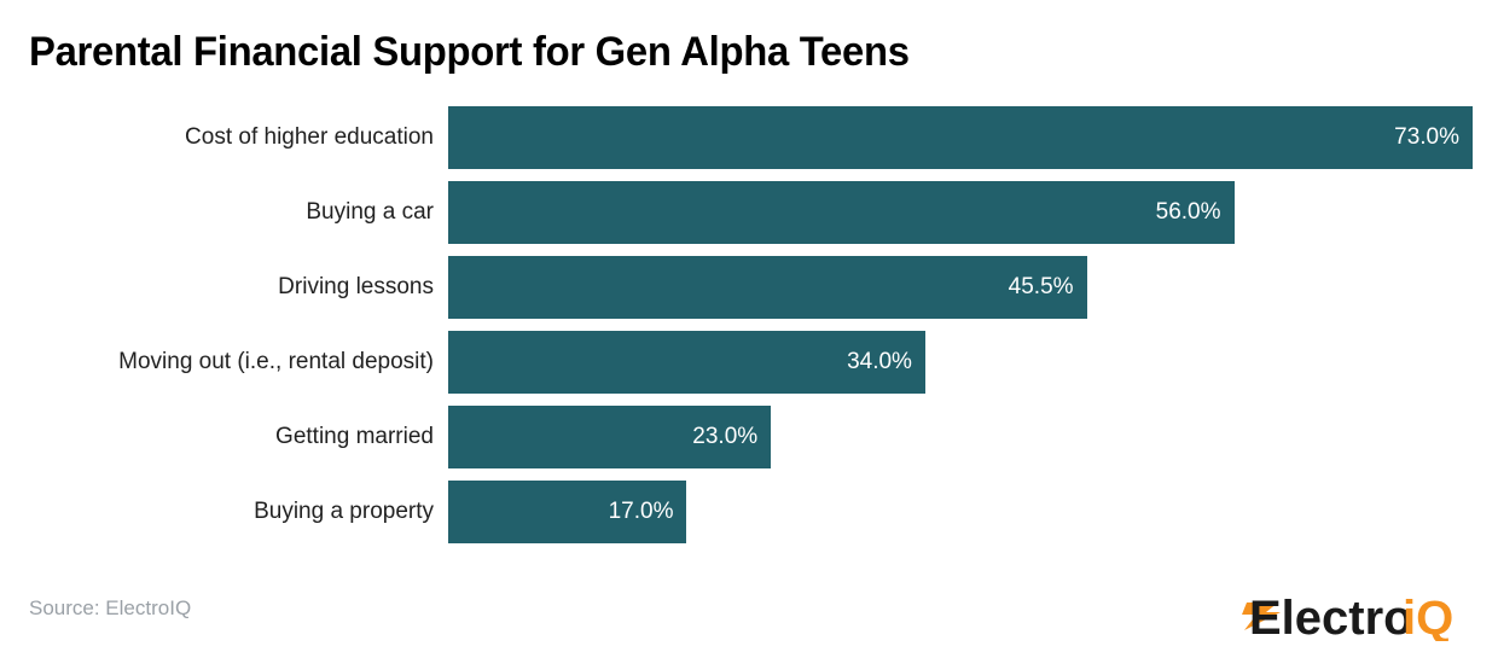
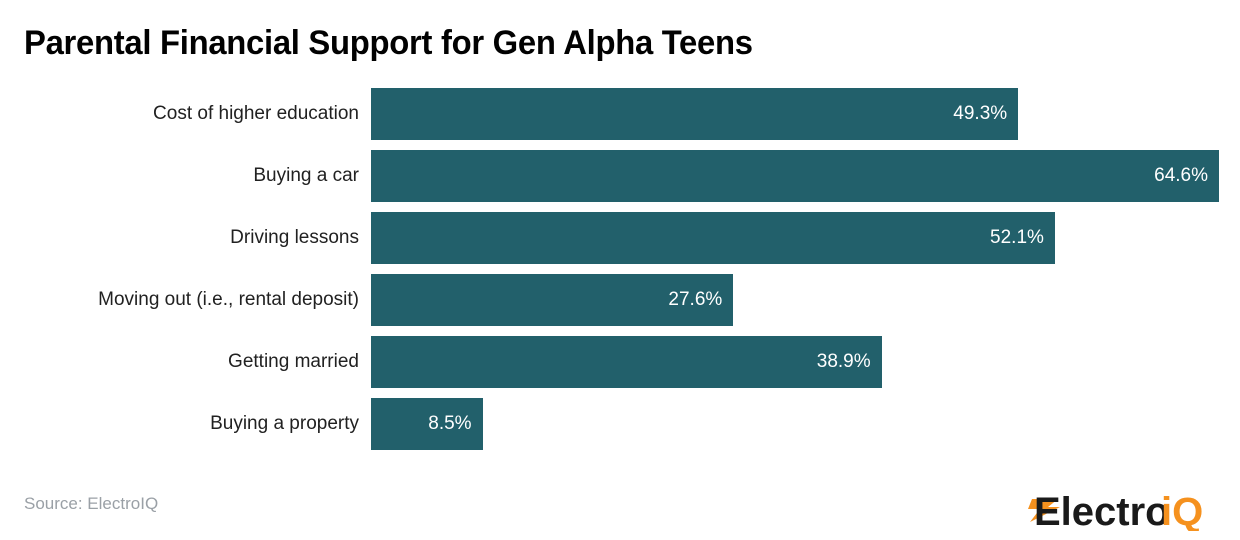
Cost of higher education: 73.0% -> 49.3%
Buying a car: 56.0% -> 64.6%
Driving lessons: 45.5% -> 52.1%
Moving out (i.e., rental deposit): 34.0% -> 27.6%
Getting married: 23.0% -> 38.9%
Buying a property: 17.0% -> 8.5%
